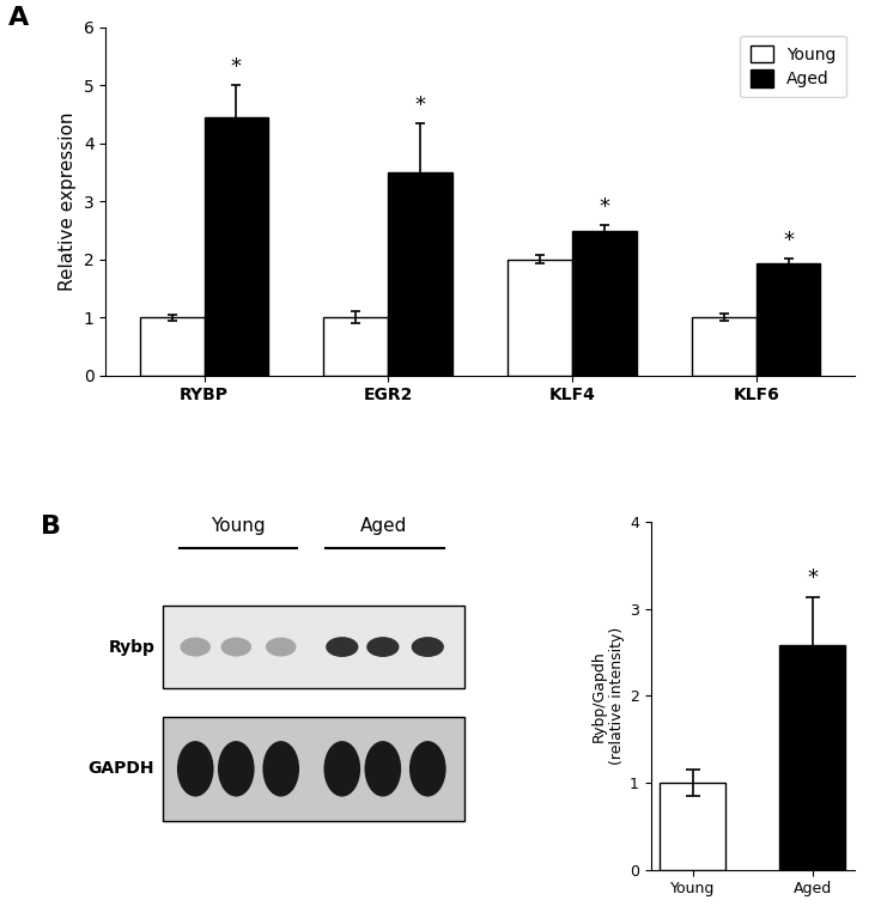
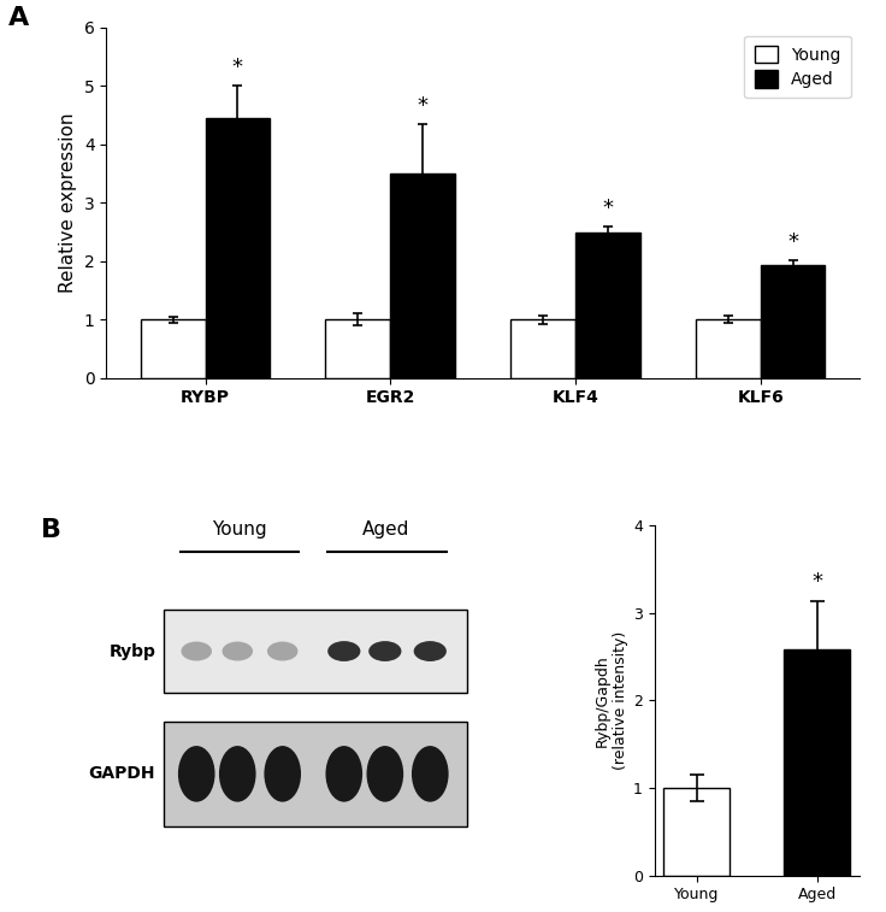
Young/KLF4: 2 -> 1
